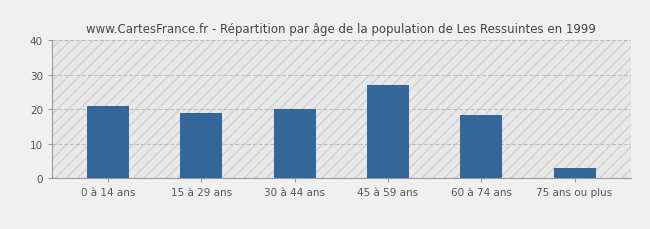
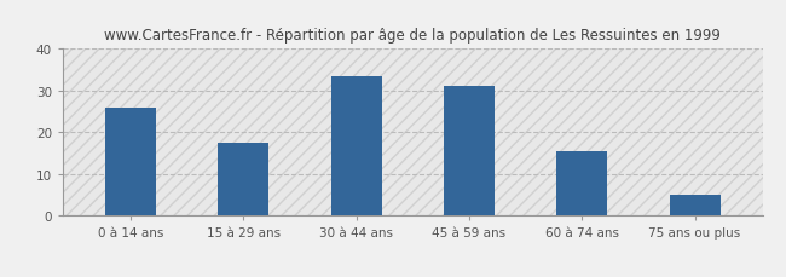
0 à 14 ans: 21.0 -> 26.0
15 à 29 ans: 19.0 -> 17.5
30 à 44 ans: 20.0 -> 33.5
45 à 59 ans: 27.0 -> 31.0
60 à 74 ans: 18.5 -> 15.5
75 ans ou plus: 3.0 -> 5.0
